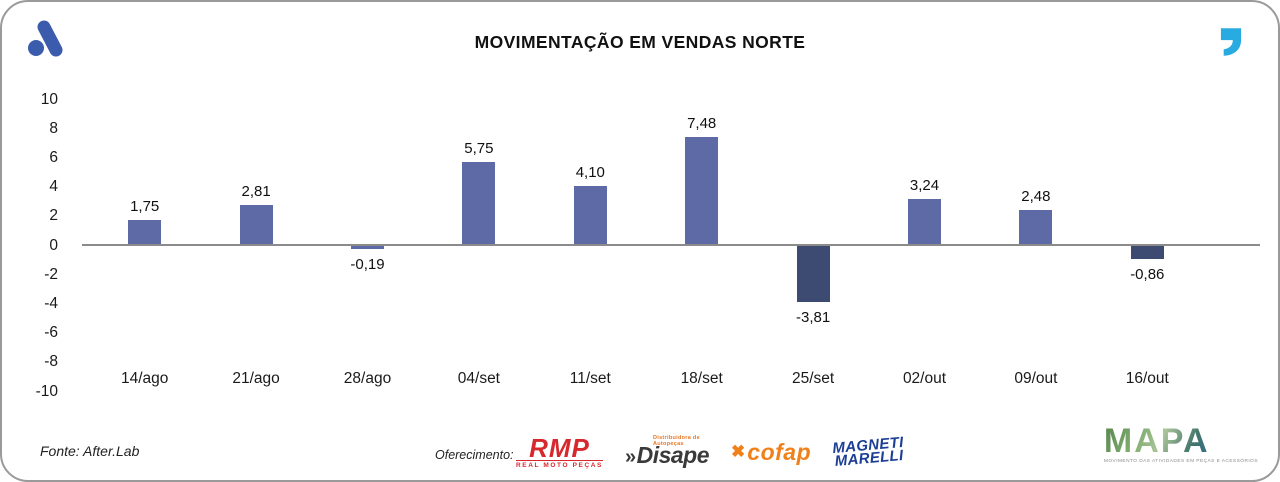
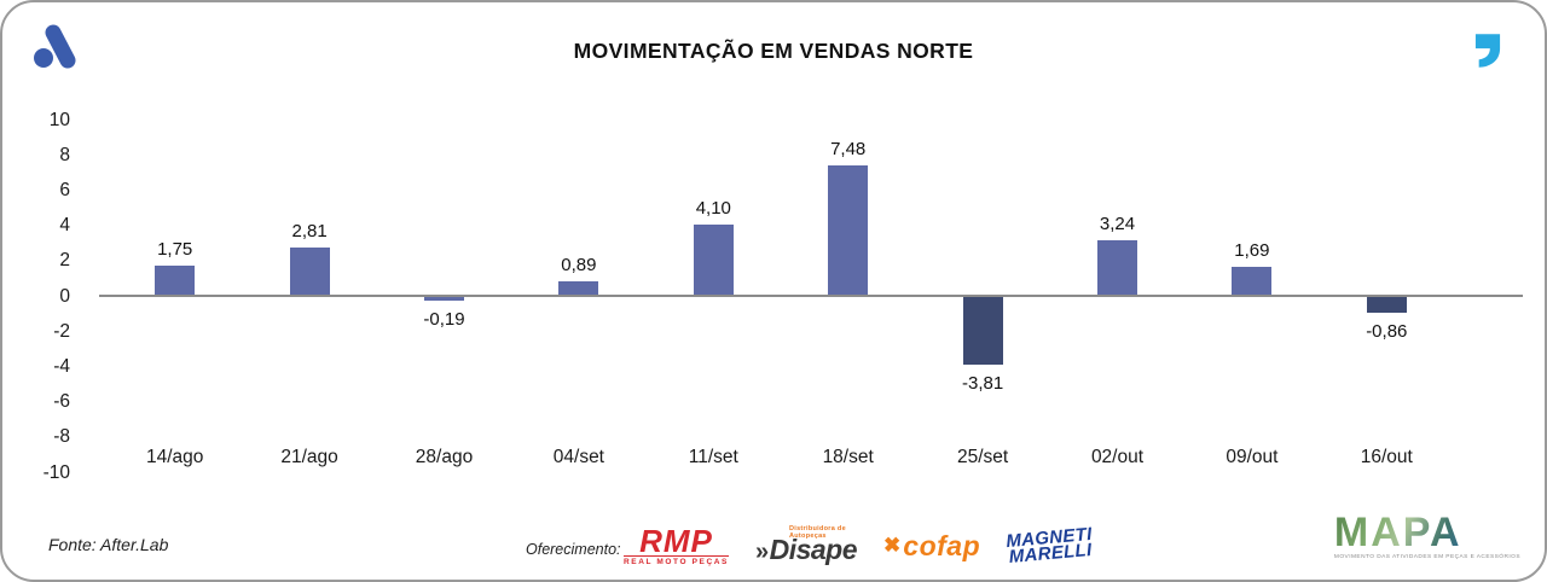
04/set: 5,75 -> 0,89
09/out: 2,48 -> 1,69
